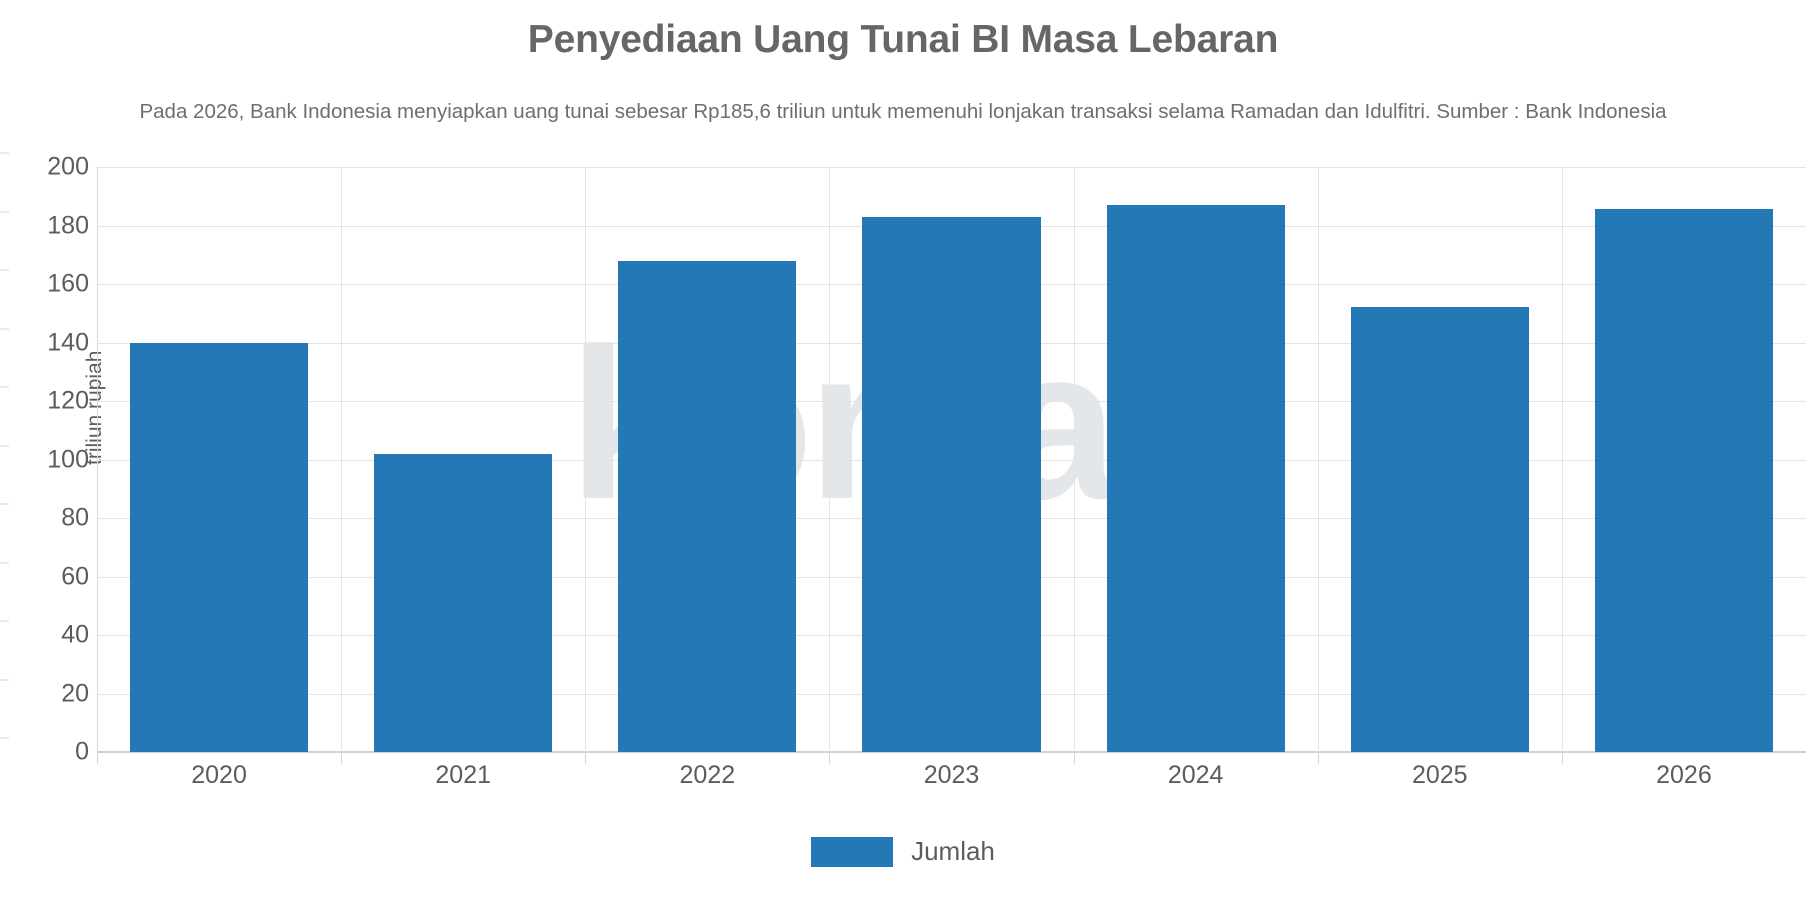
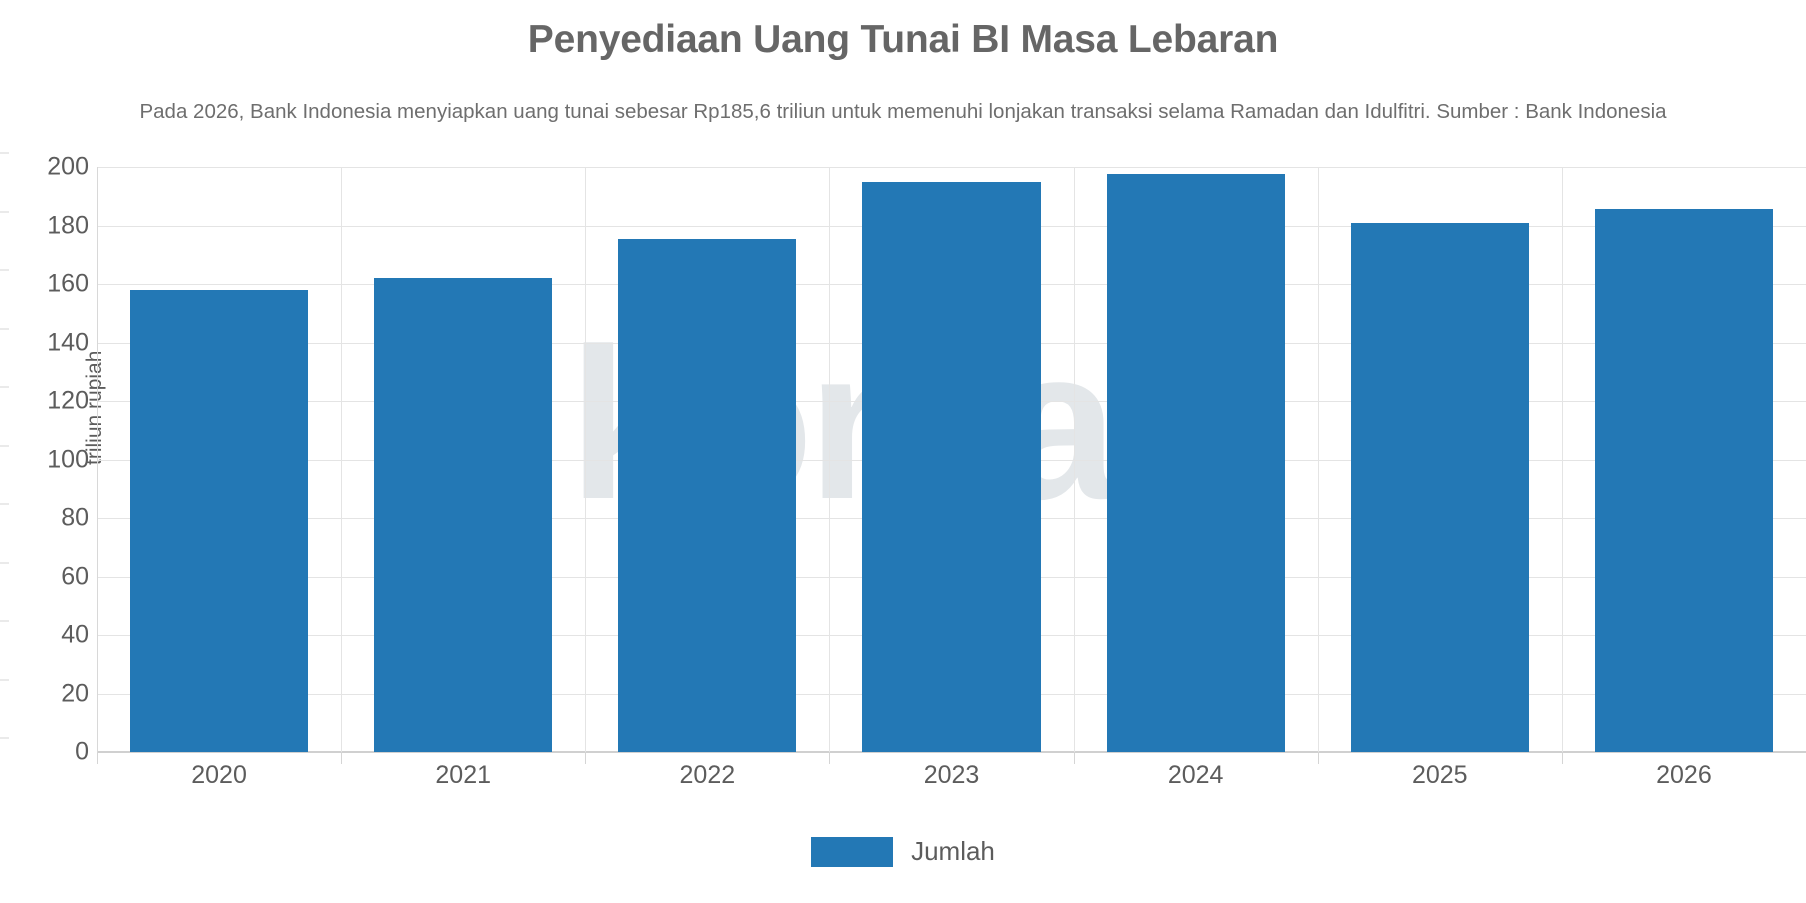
2020: 140 -> 158
2021: 102 -> 162
2022: 168 -> 175
2023: 183 -> 195
2024: 187 -> 198
2025: 152 -> 181
